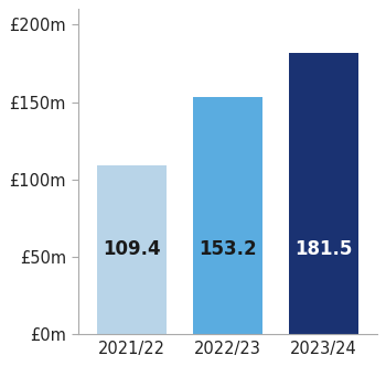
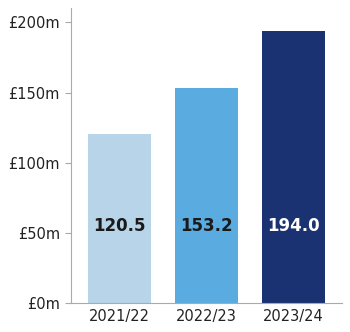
2021/22: 109.4 -> 120.5
2023/24: 181.5 -> 194.0
